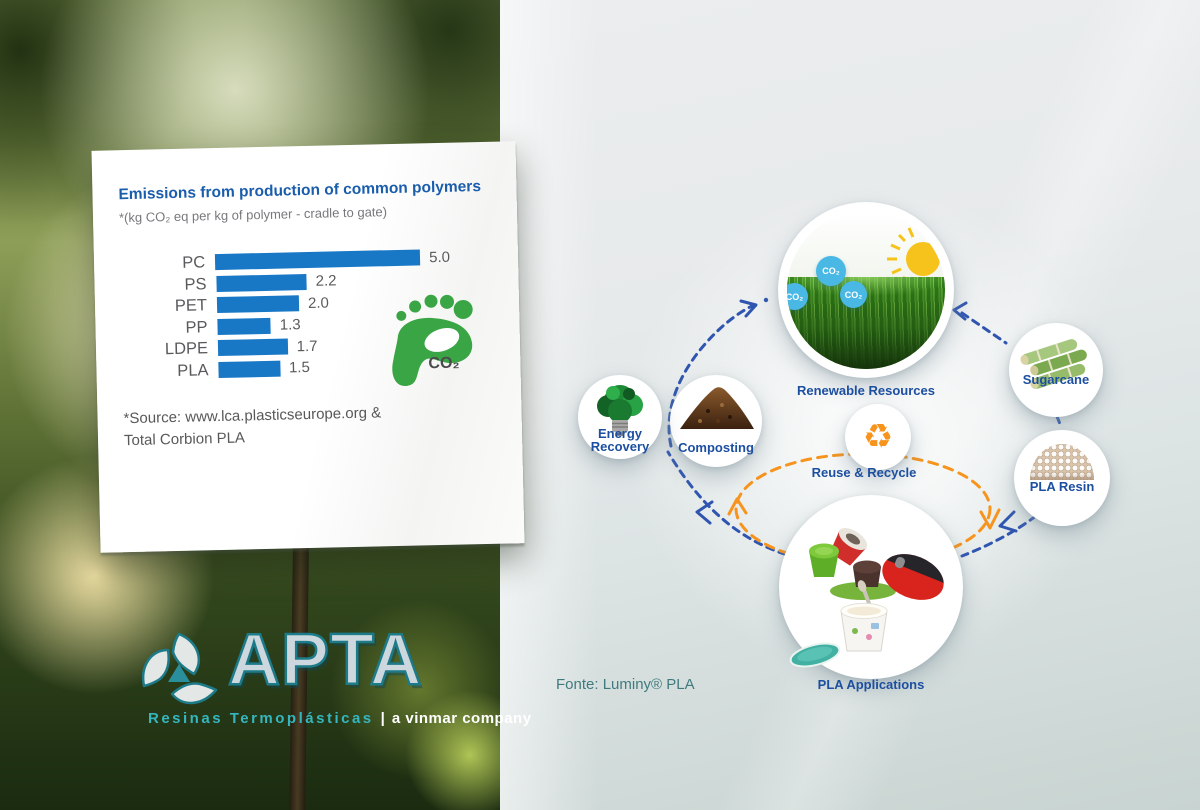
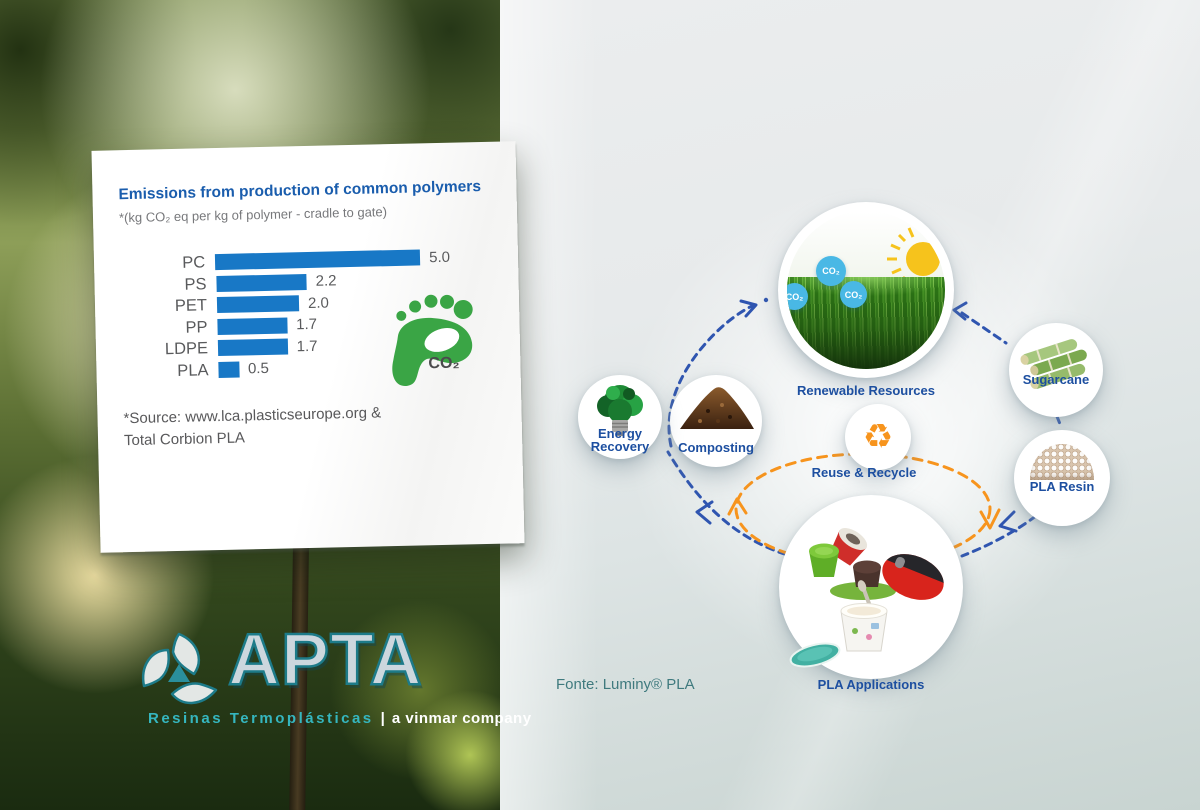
PP: 1.3 -> 1.7
PLA: 1.5 -> 0.5
